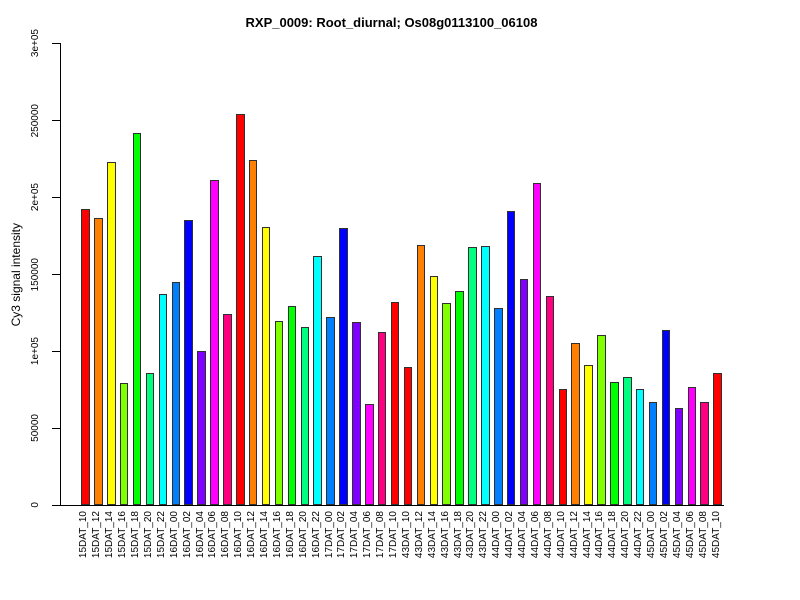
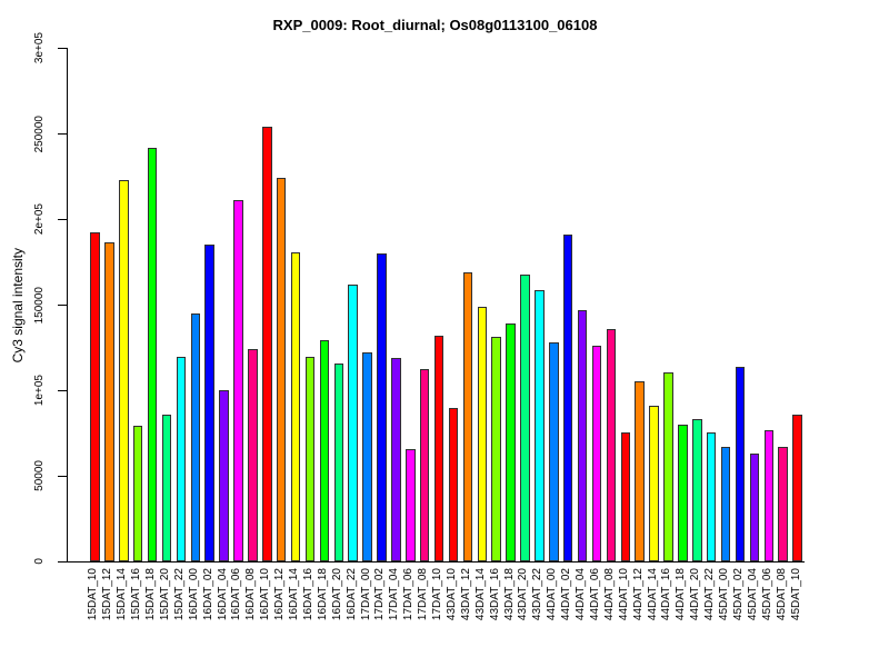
15DAT_22: 137000 -> 120000
43DAT_22: 168000 -> 158000
44DAT_06: 209000 -> 126000
